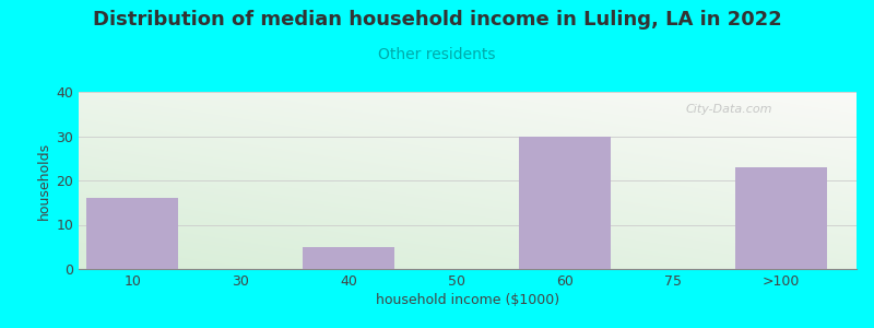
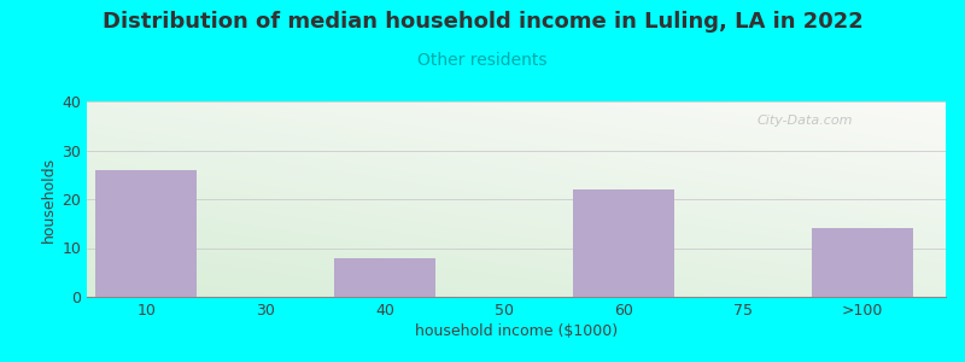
10: 16 -> 26
40: 5 -> 8
60: 30 -> 22
>100: 23 -> 14
